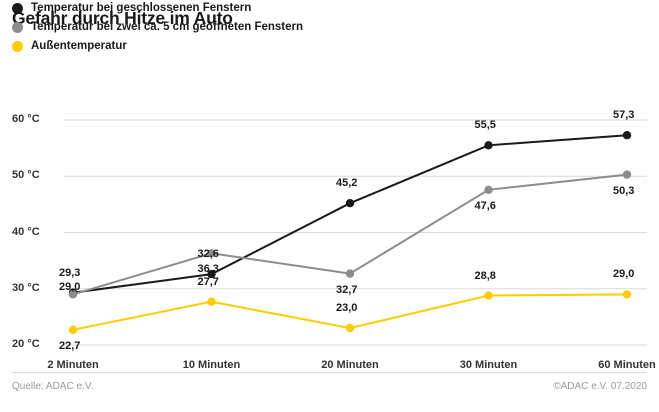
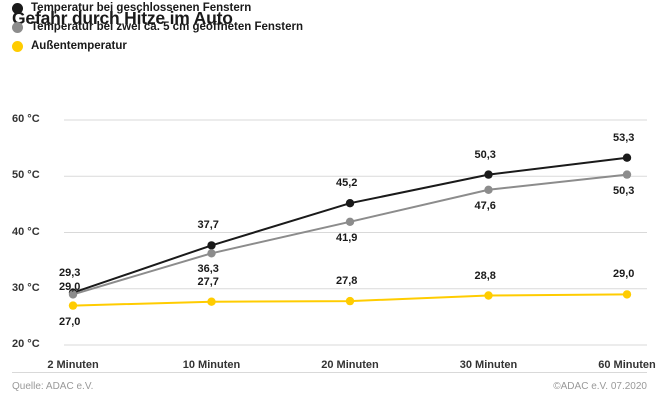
Außentemperatur/2 Minuten: 22,7 -> 27,0
Temperatur bei geschlossenen Fenstern/10 Minuten: 32,6 -> 37,7
Temperatur bei zwei ca. 5 cm geöffneten Fenstern/20 Minuten: 32,7 -> 41,9
Außentemperatur/20 Minuten: 23,0 -> 27,8
Temperatur bei geschlossenen Fenstern/30 Minuten: 55,5 -> 50,3
Temperatur bei geschlossenen Fenstern/60 Minuten: 57,3 -> 53,3
